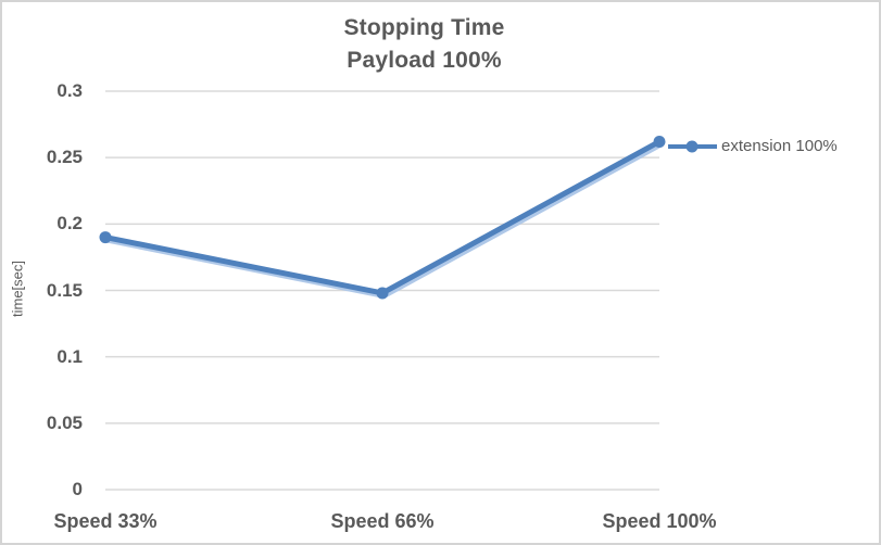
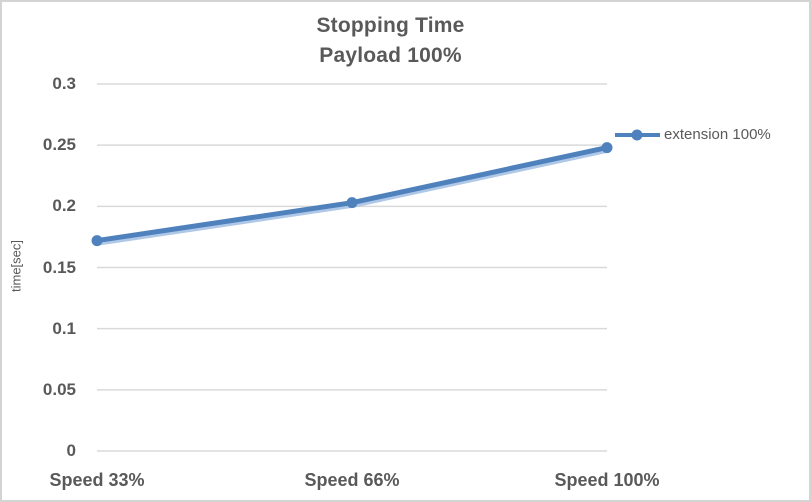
Speed 33%: 0.190 -> 0.172
Speed 66%: 0.148 -> 0.203
Speed 100%: 0.262 -> 0.248
